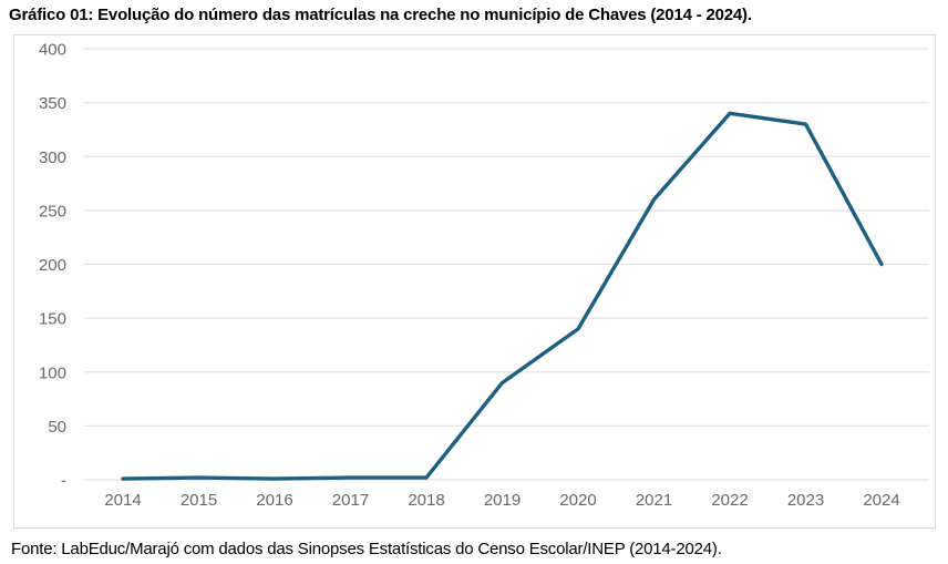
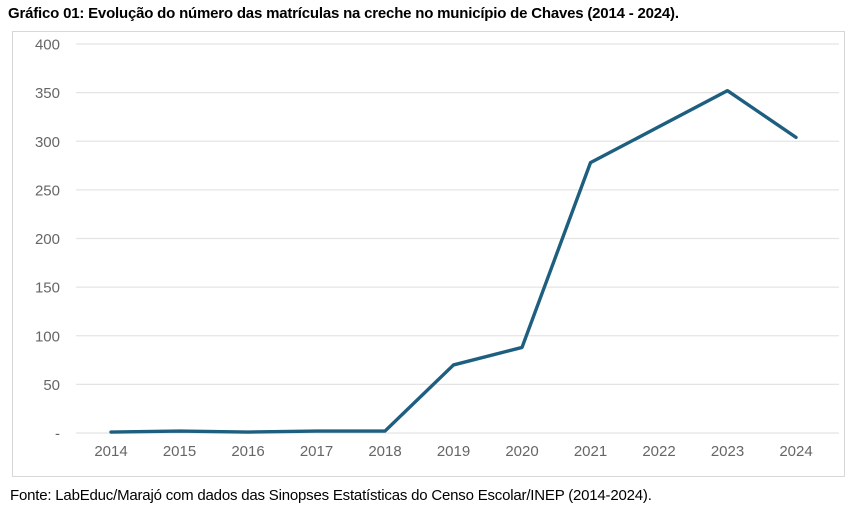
2019: 90 -> 70
2020: 140 -> 90
2021: 260 -> 280
2022: 340 -> 320
2023: 330 -> 350
2024: 200 -> 300
